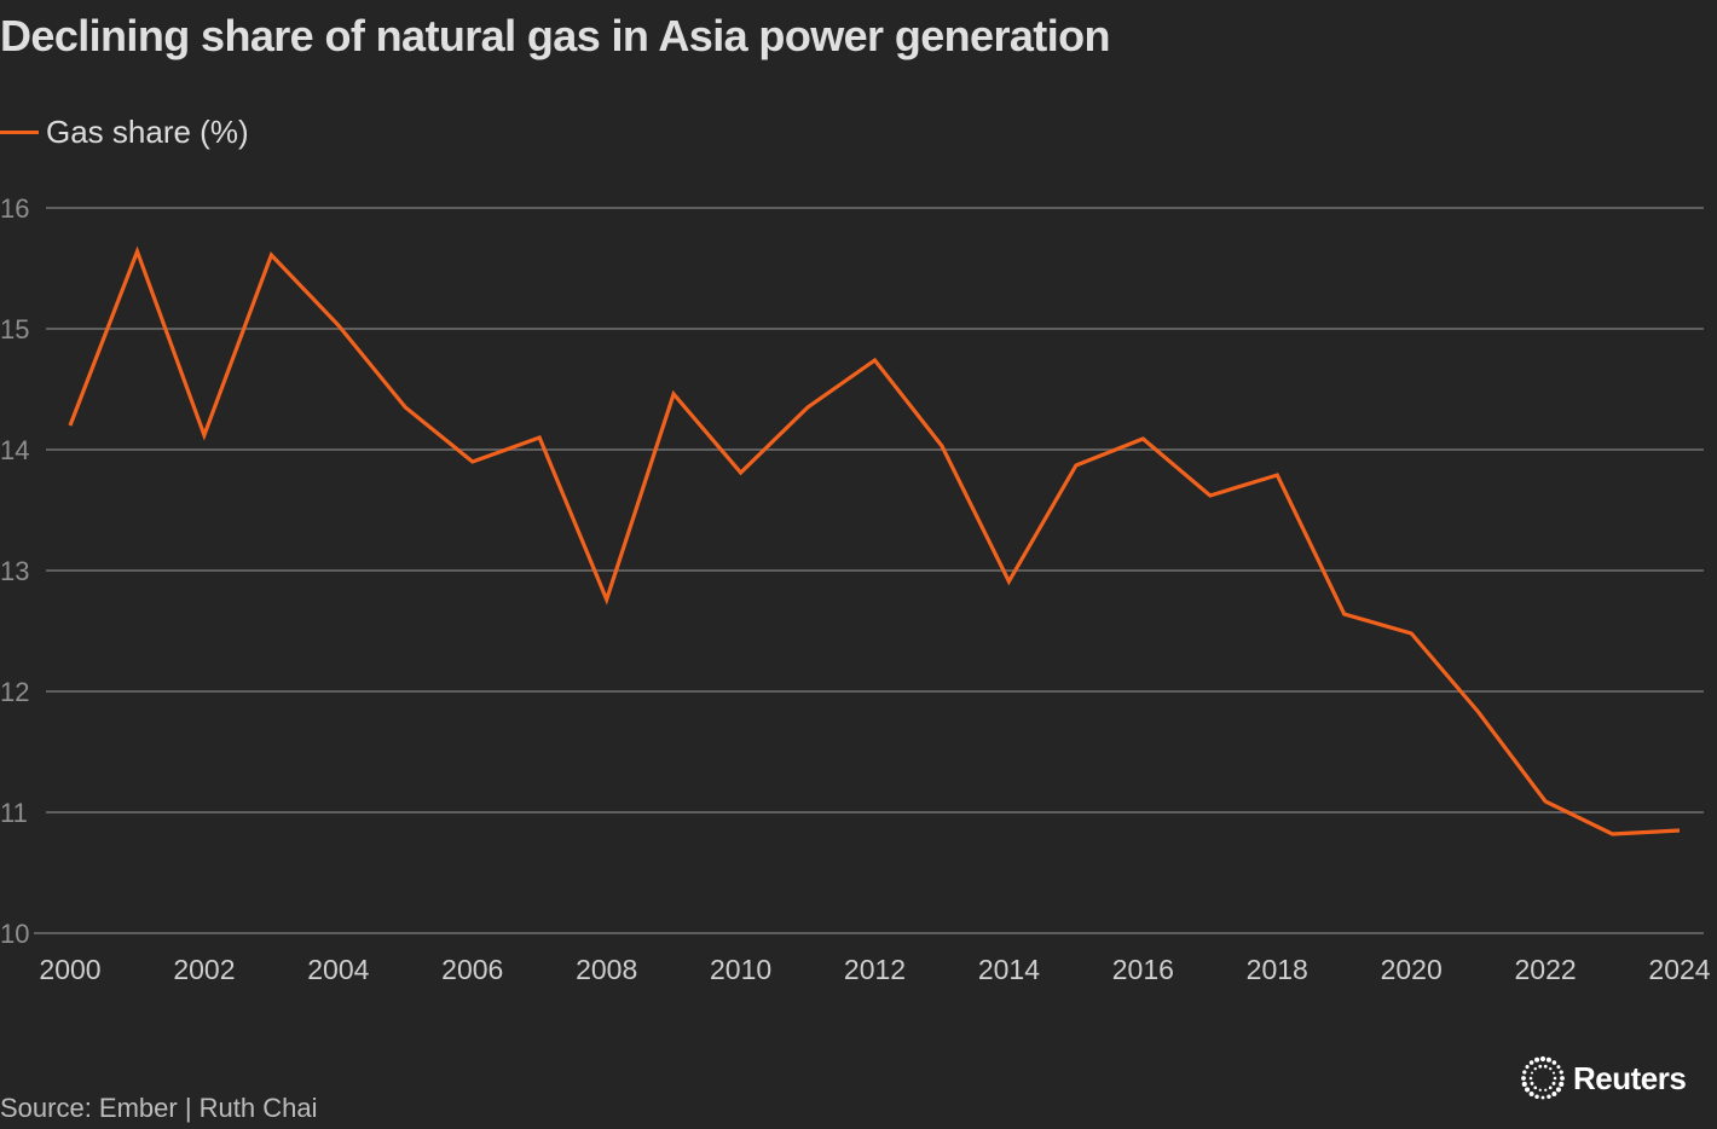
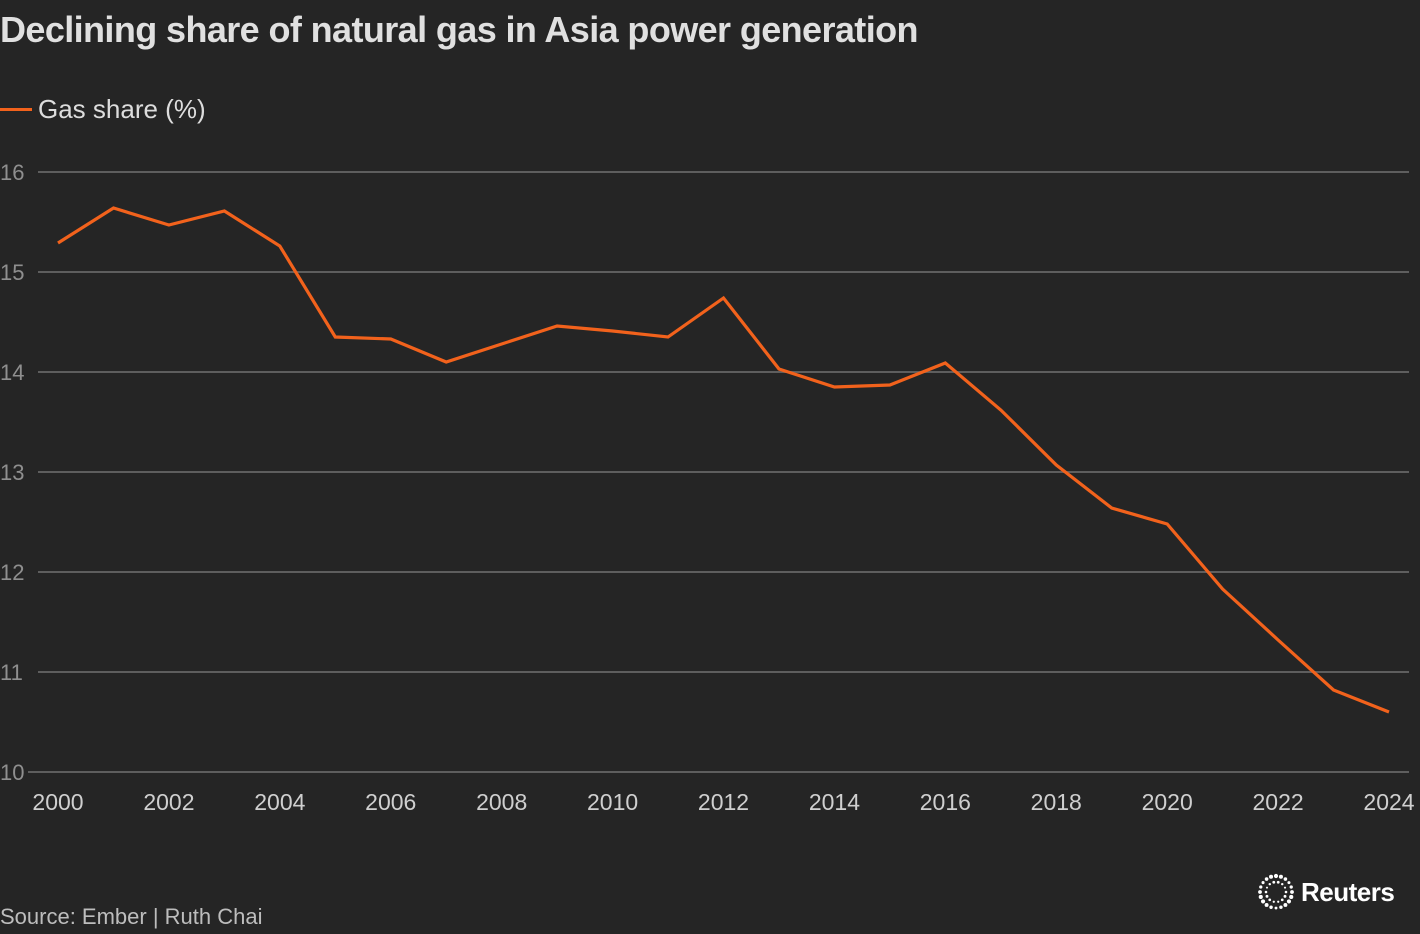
2000: 14.20 -> 15.29
2002: 14.12 -> 15.47
2004: 15.03 -> 15.26
2006: 13.90 -> 14.33
2008: 12.76 -> 14.28
2010: 13.81 -> 14.41
2014: 12.91 -> 13.85
2018: 13.79 -> 13.07
2022: 11.09 -> 11.32
2024: 10.85 -> 10.60
